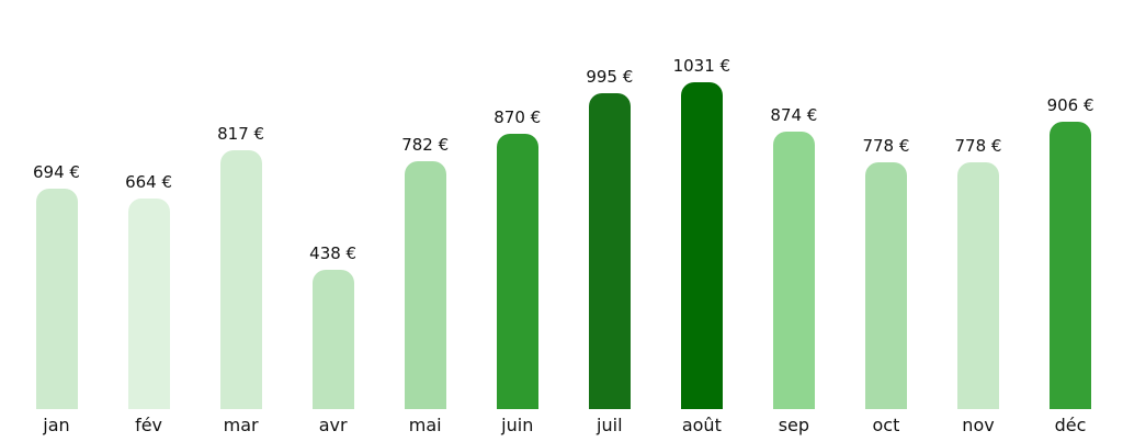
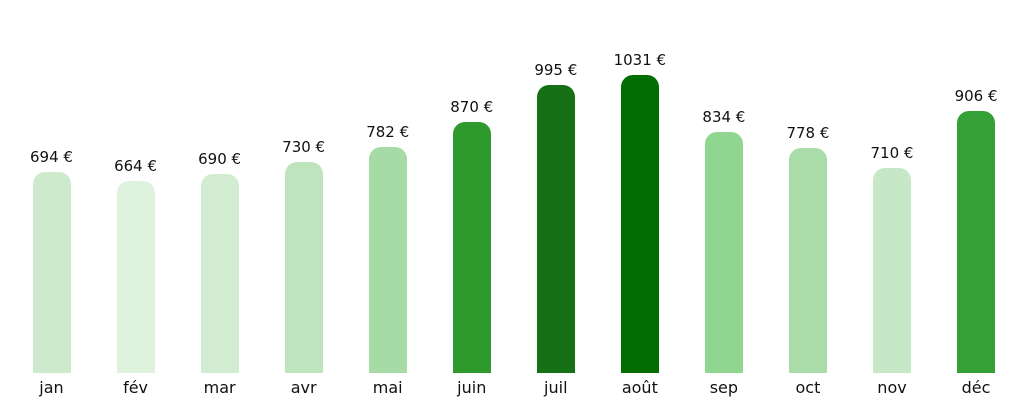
mar: 817 -> 690
avr: 438 -> 730
sep: 874 -> 834
nov: 778 -> 710
